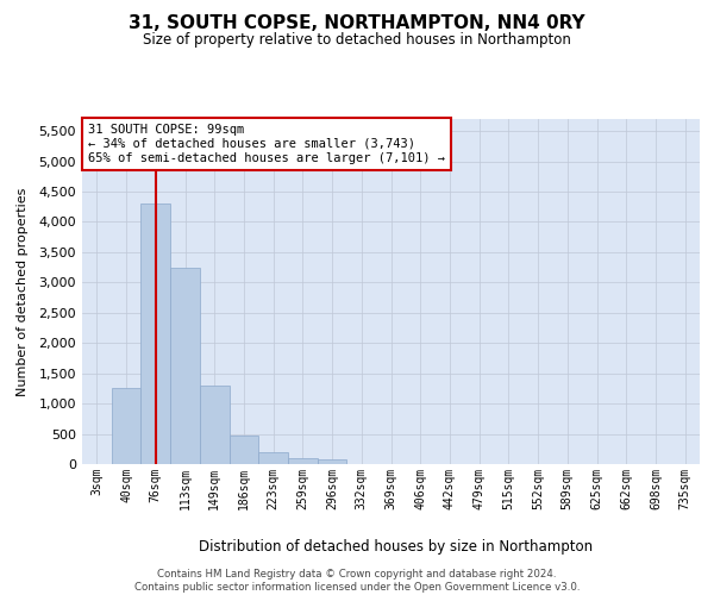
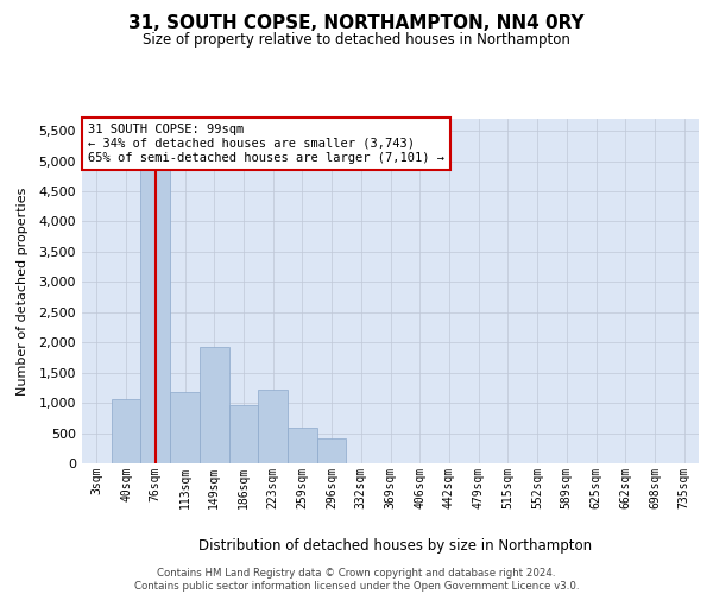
40sqm: 1,250 -> 1,060
76sqm: 4,300 -> 4,880
113sqm: 3,250 -> 1,180
149sqm: 1,300 -> 1,920
186sqm: 480 -> 960
223sqm: 200 -> 1,220
259sqm: 90 -> 580
296sqm: 70 -> 420
